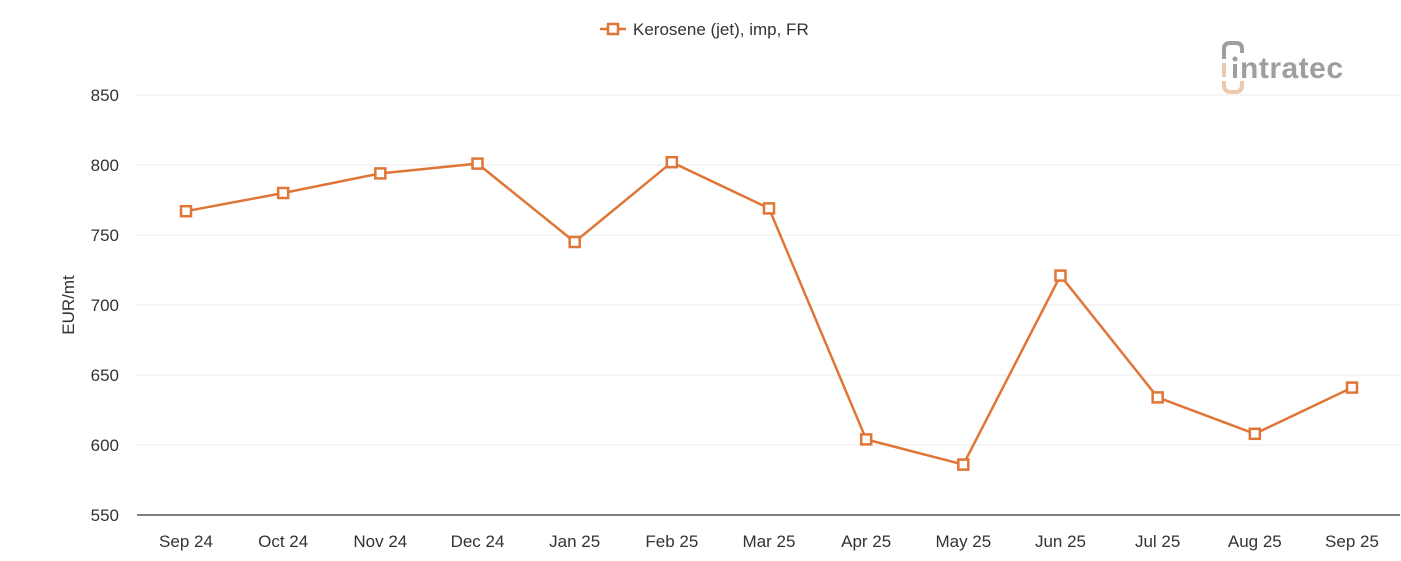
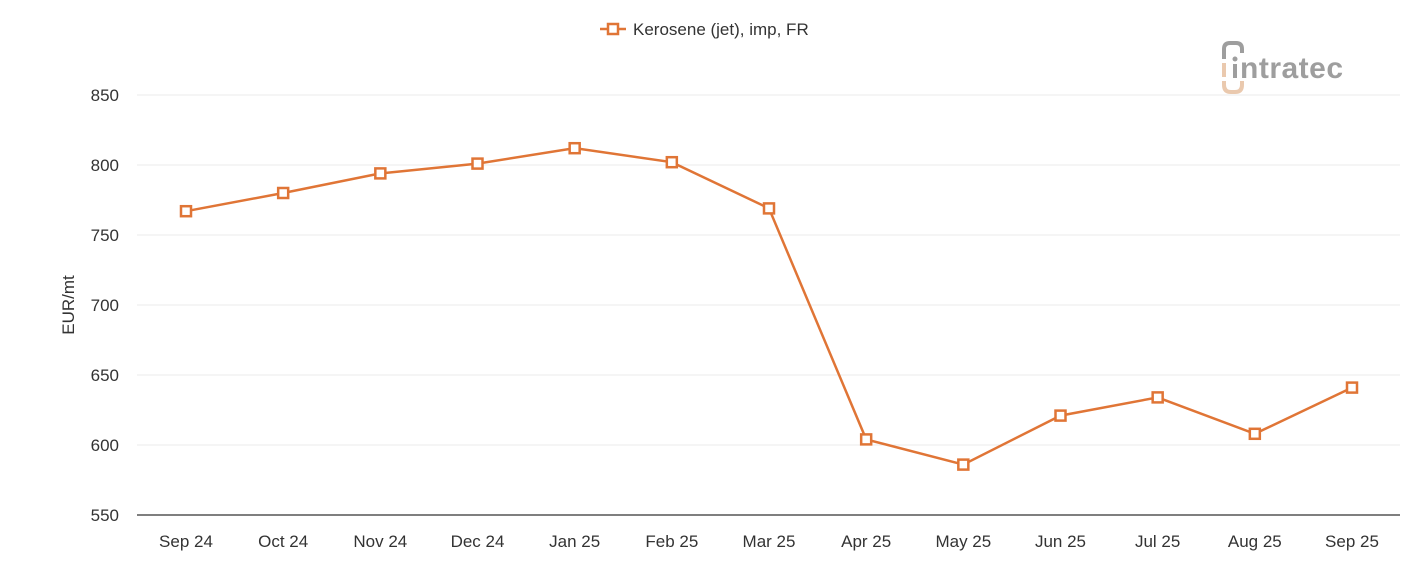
Jan 25: 745 -> 812
Jun 25: 721 -> 621
